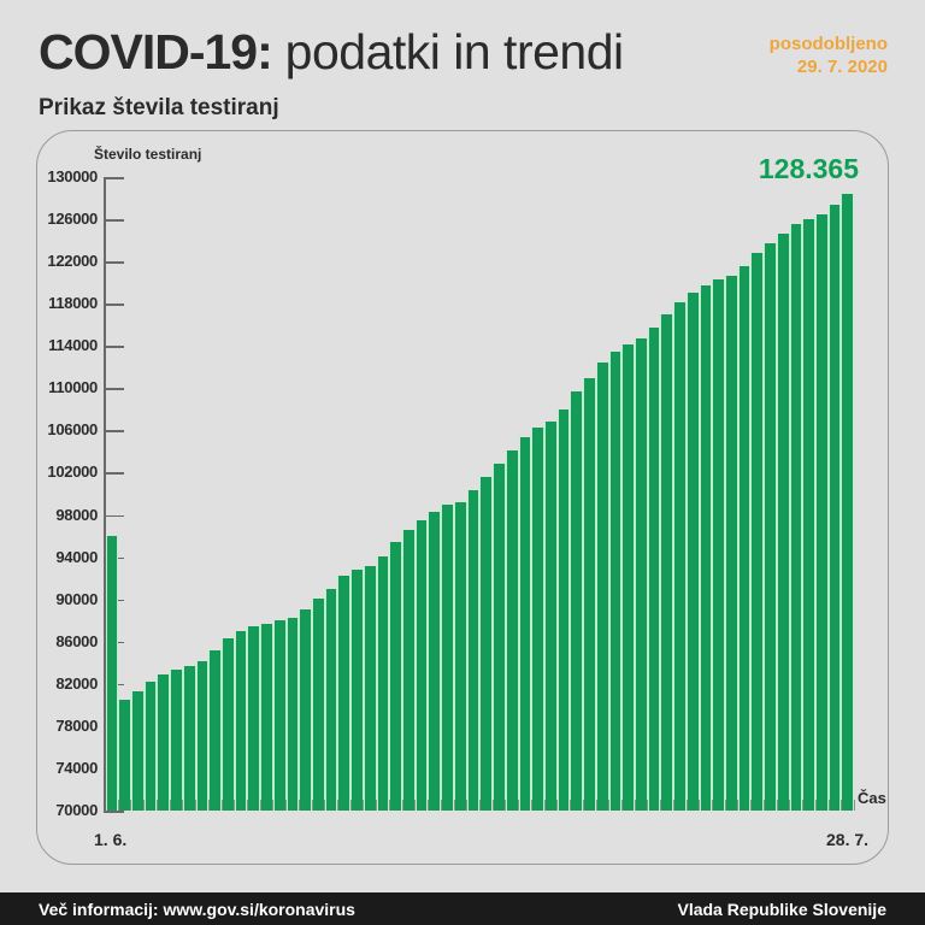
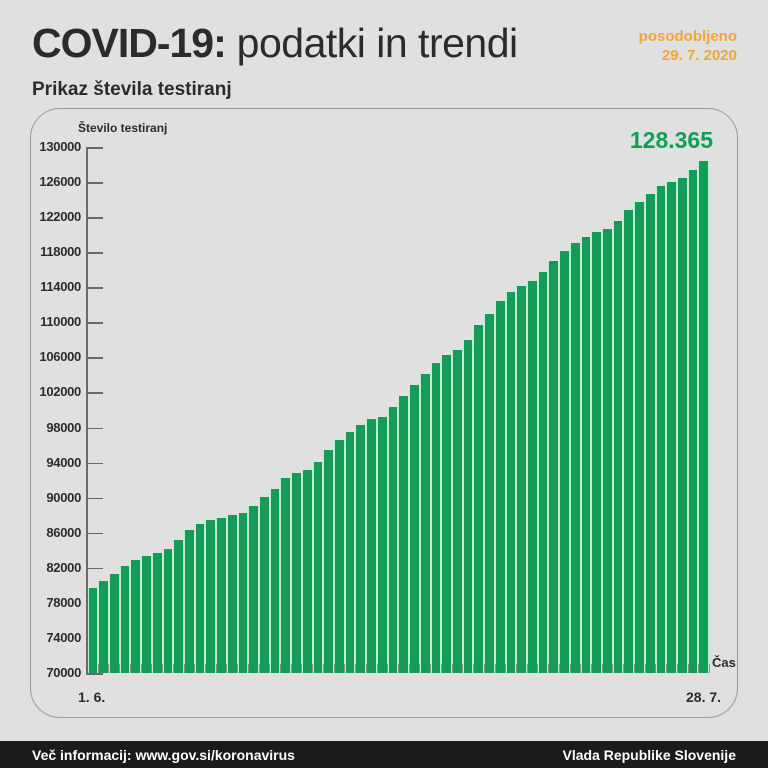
1. 6.: 96000 -> 80000
